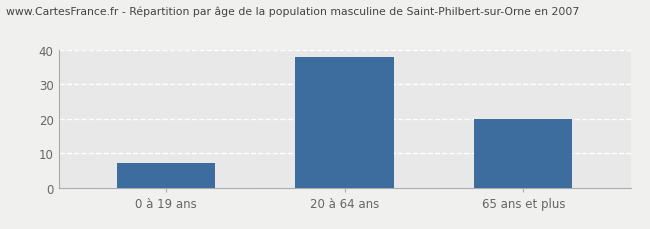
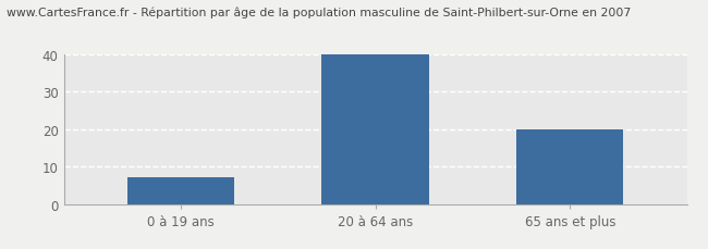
20 à 64 ans: 38 -> 40
